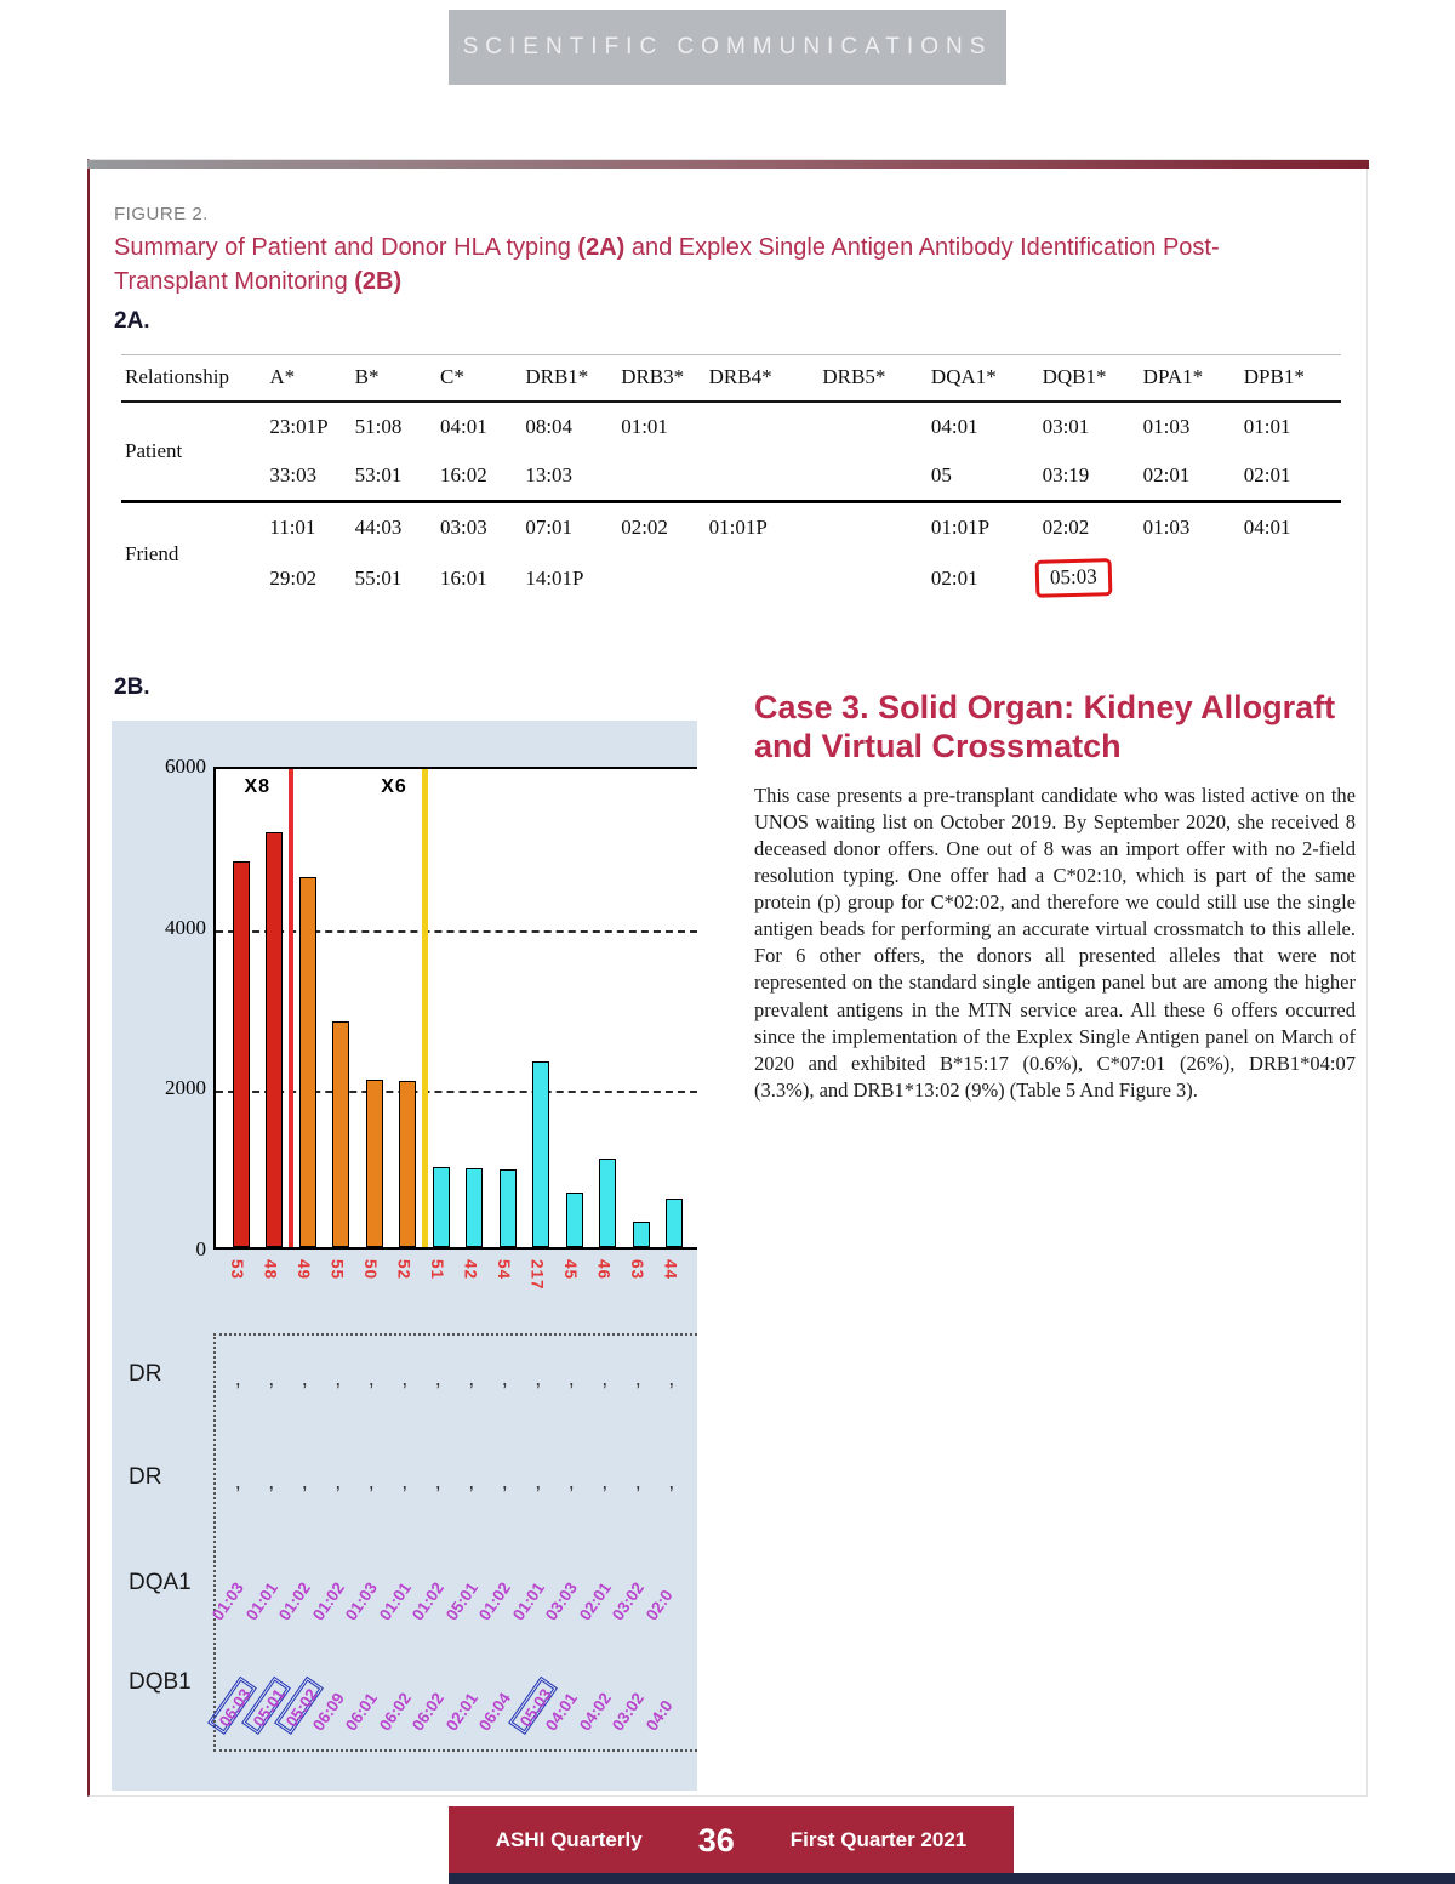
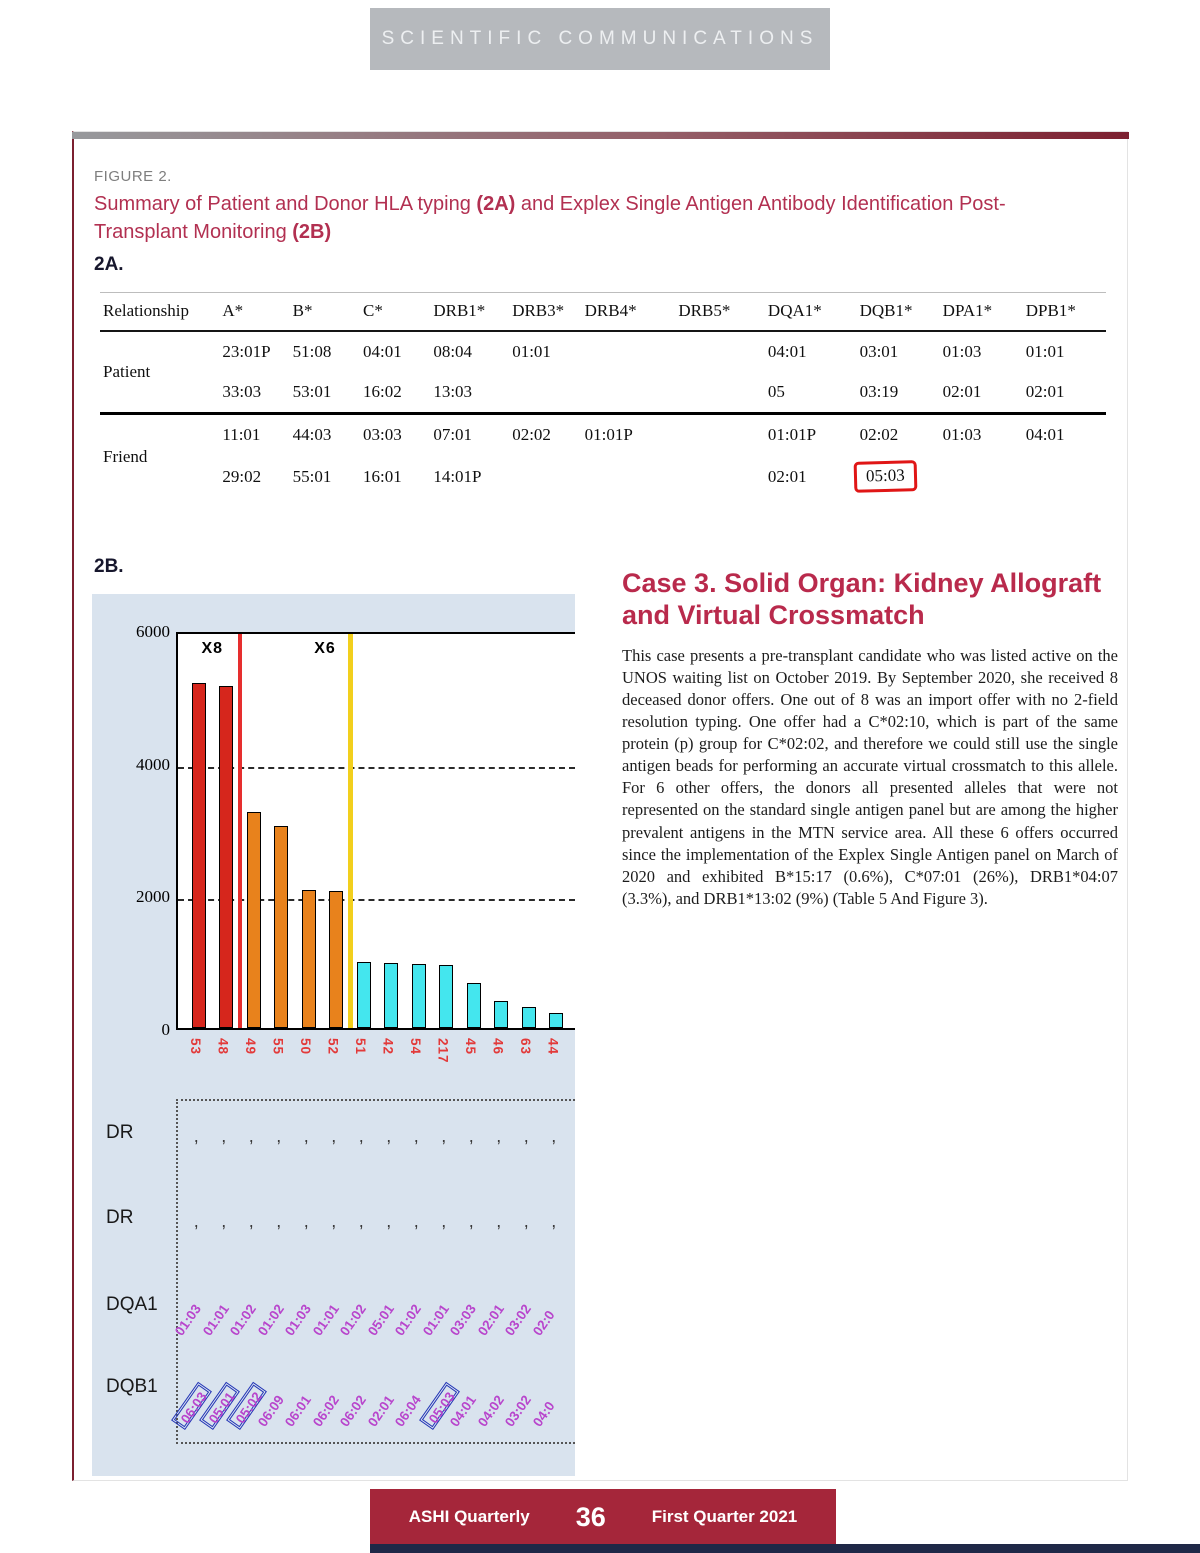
53: 4800 -> 5200
49: 4600 -> 3200
55: 2800 -> 3000
217: 2300 -> 1000
46: 1100 -> 400
44: 600 -> 200
